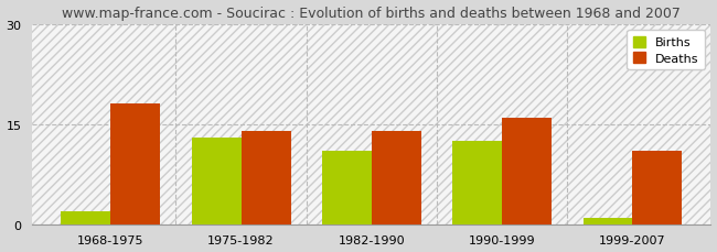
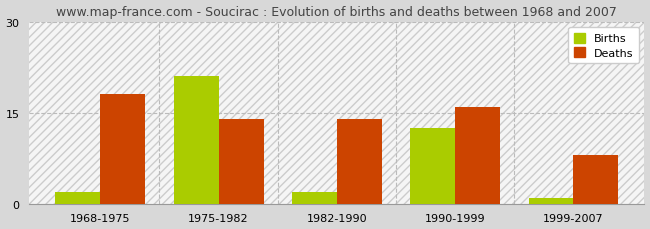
Births/1975-1982: 13.0 -> 21.0
Births/1982-1990: 11.0 -> 2.0
Deaths/1999-2007: 11 -> 8
